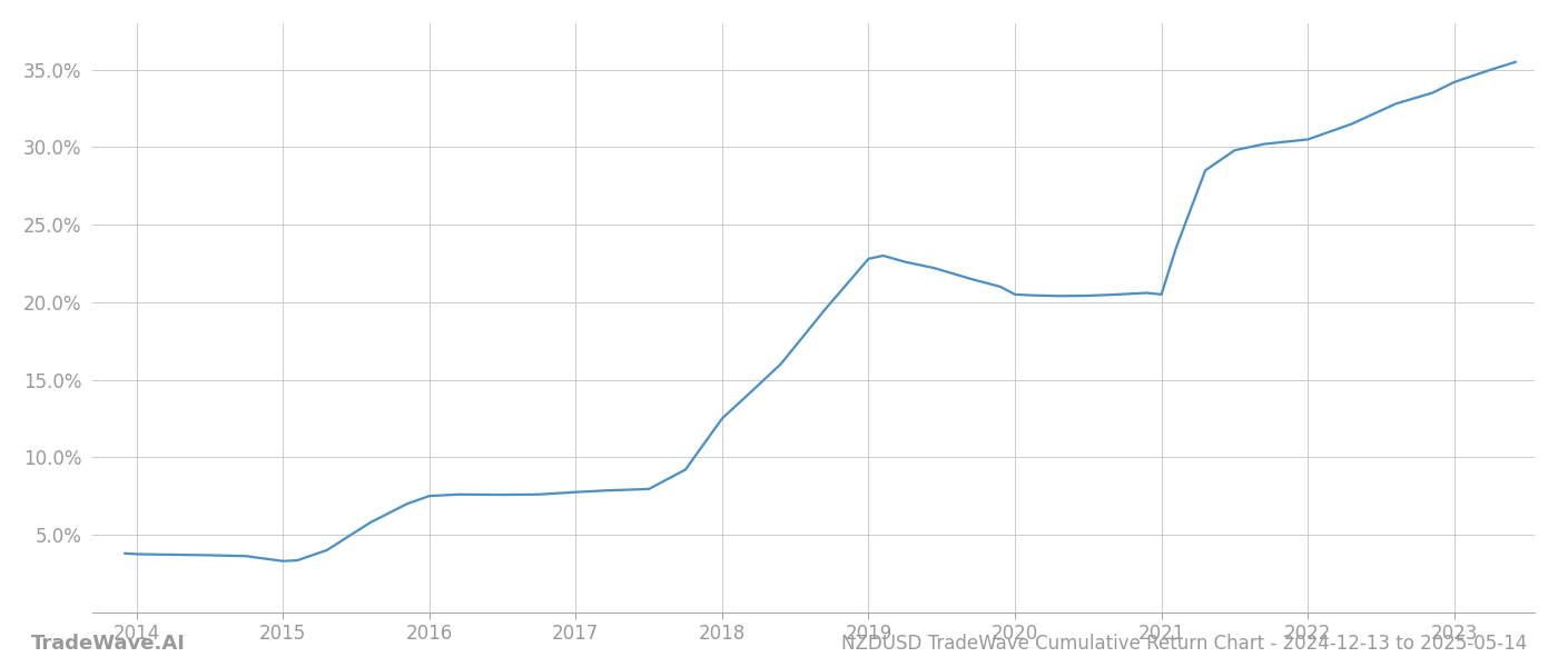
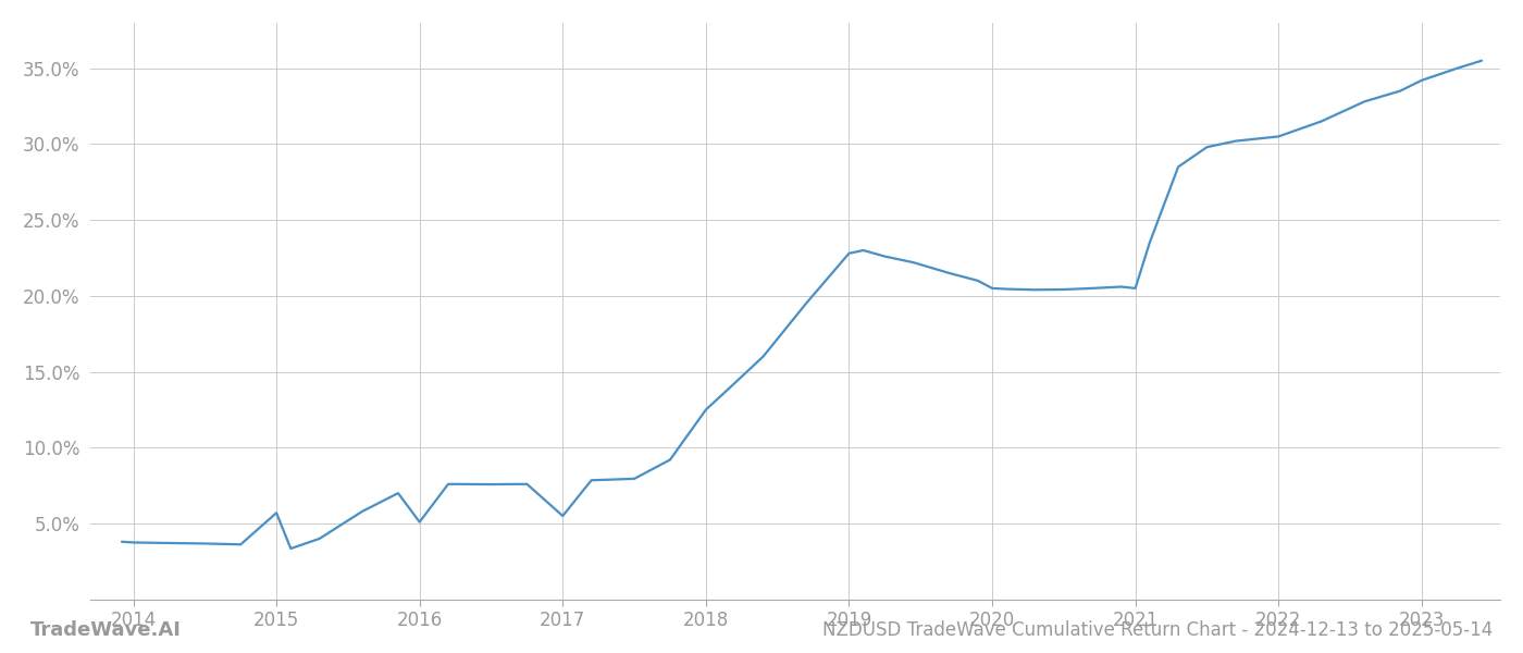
2015: 3.3% -> 5.7%
2016: 7.5% -> 5.1%
2017: 7.8% -> 5.5%
